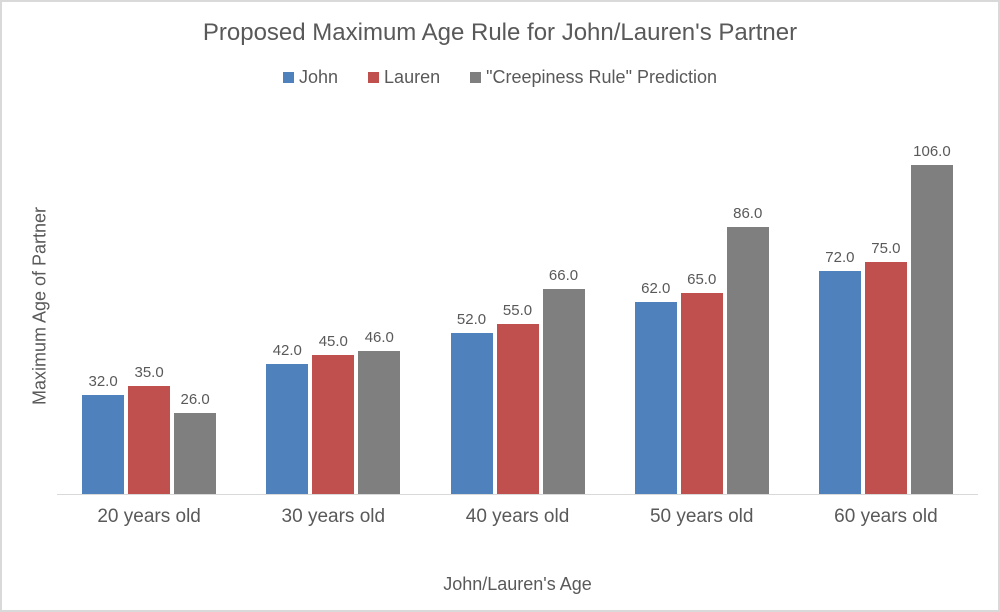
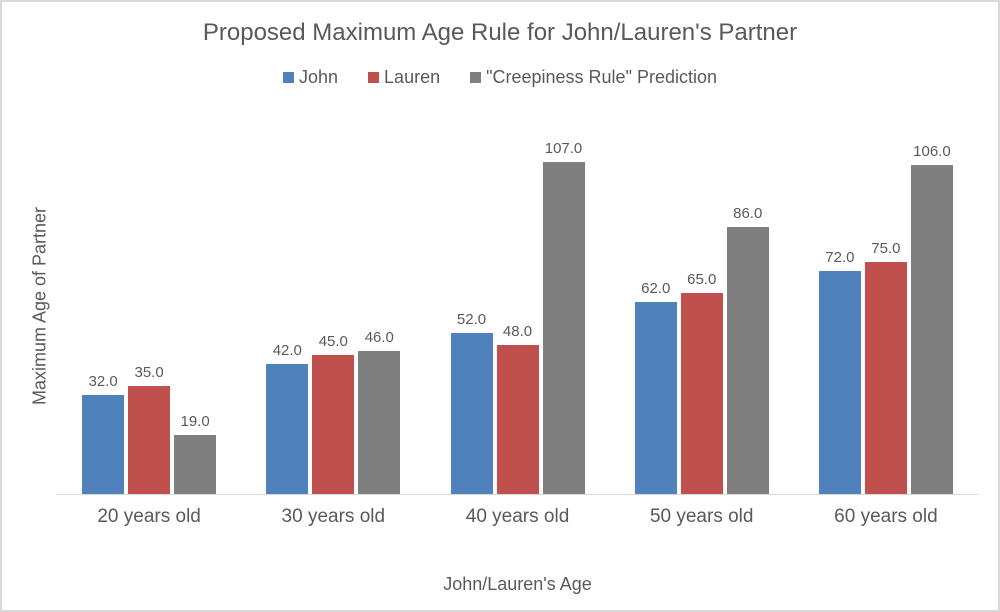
"Creepiness Rule" Prediction/20 years old: 26.0 -> 19.0
Lauren/40 years old: 55.0 -> 48.0
"Creepiness Rule" Prediction/40 years old: 66.0 -> 107.0
